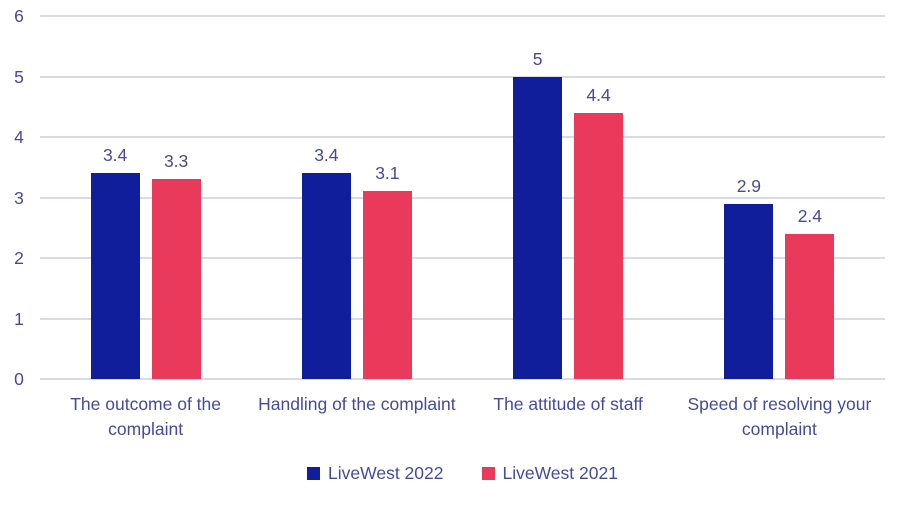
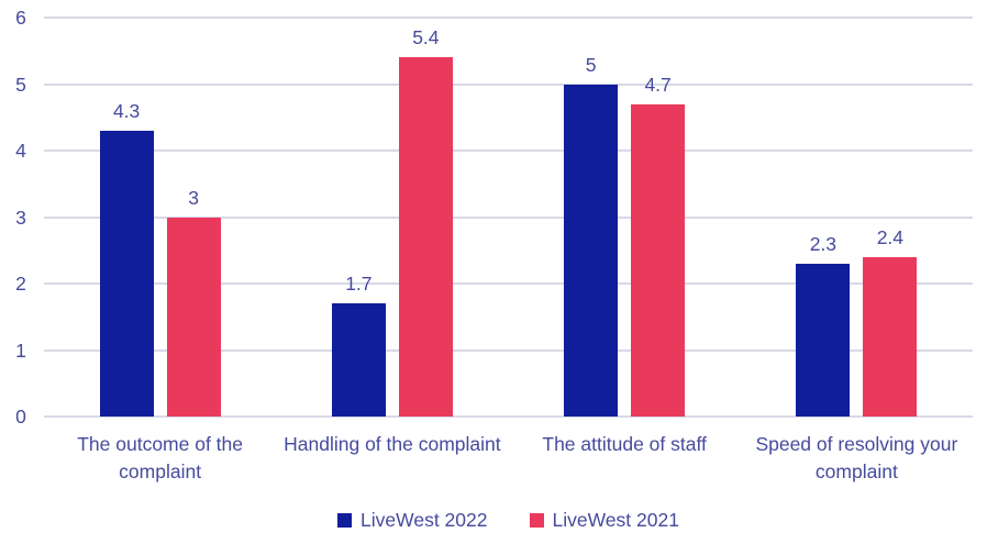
LiveWest 2022/The outcome of the complaint: 3.4 -> 4.3
LiveWest 2021/The outcome of the complaint: 3.3 -> 3
LiveWest 2022/Handling of the complaint: 3.4 -> 1.7
LiveWest 2021/Handling of the complaint: 3.1 -> 5.4
LiveWest 2021/The attitude of staff: 4.4 -> 4.7
LiveWest 2022/Speed of resolving your complaint: 2.9 -> 2.3
